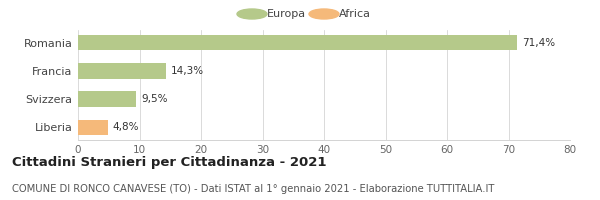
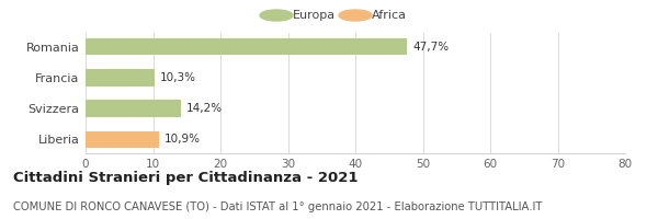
Romania: 71,4% -> 47,7%
Francia: 14,3% -> 10,3%
Svizzera: 9,5% -> 14,2%
Liberia: 4,8% -> 10,9%
